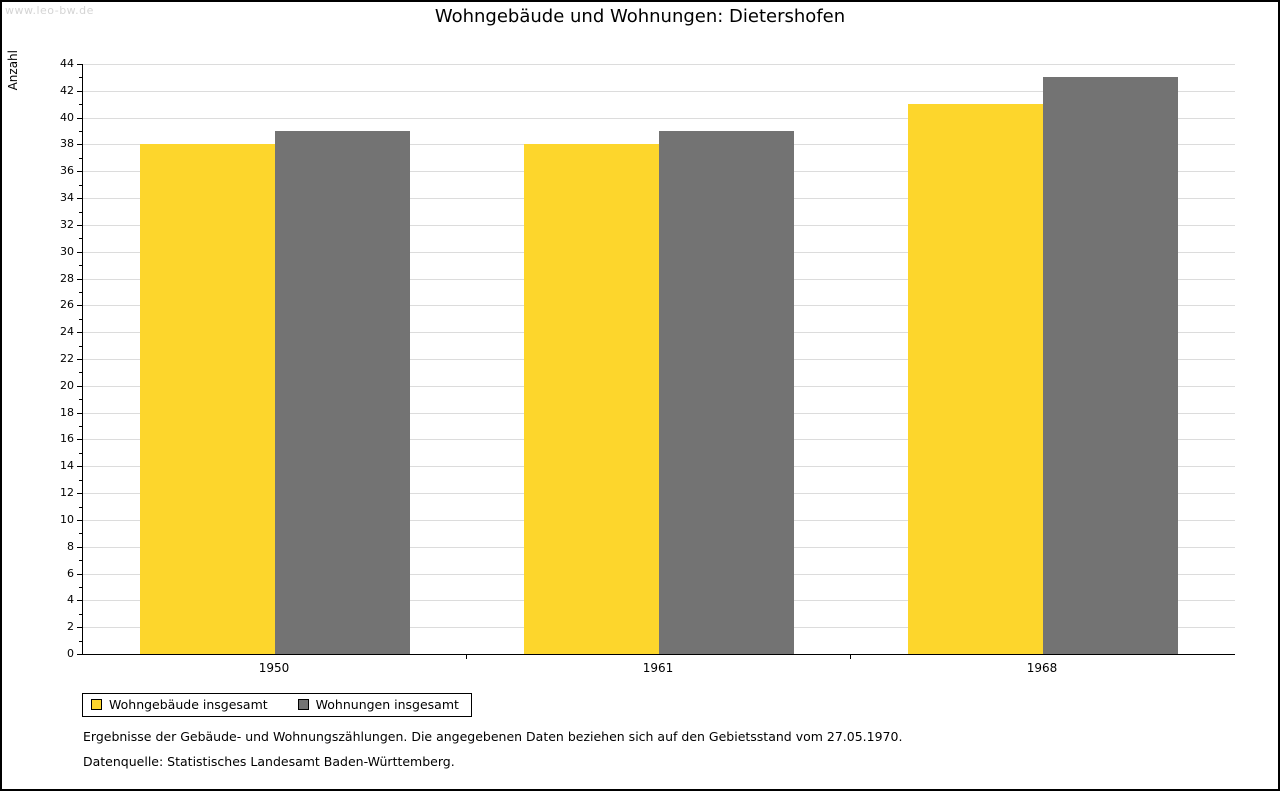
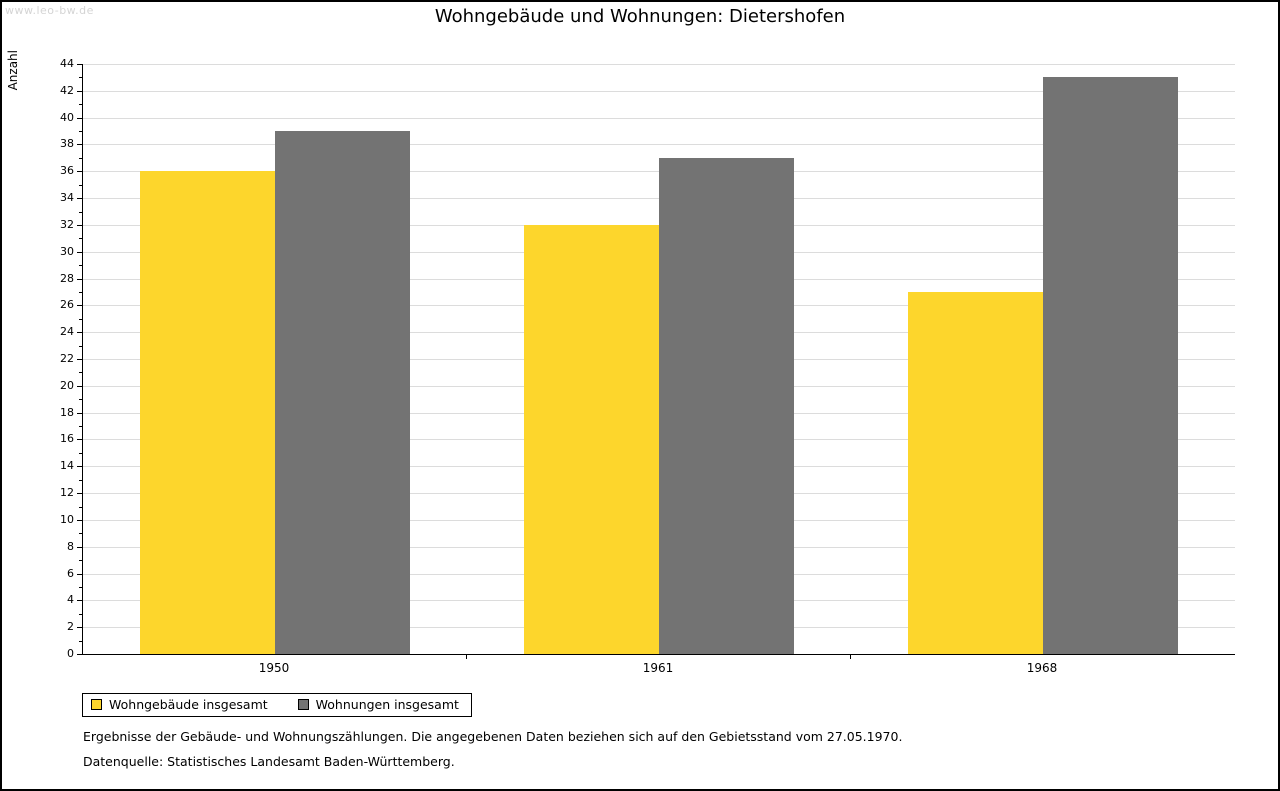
Wohngebäude insgesamt/1950: 38 -> 36
Wohngebäude insgesamt/1961: 38 -> 32
Wohnungen insgesamt/1961: 39 -> 37
Wohngebäude insgesamt/1968: 41 -> 27
